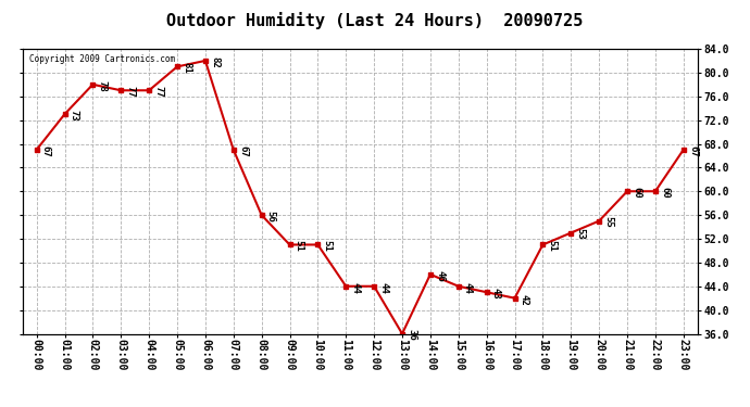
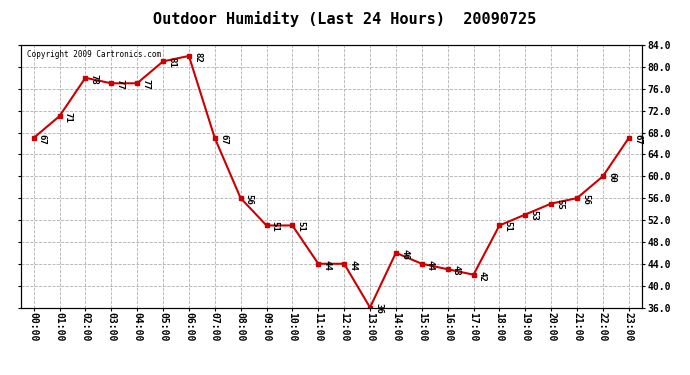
01:00: 73 -> 71
21:00: 60 -> 56
